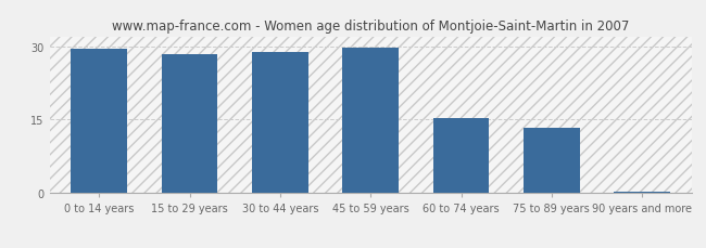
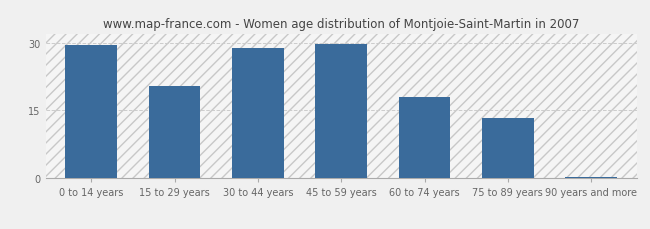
15 to 29 years: 28.3 -> 20.5
60 to 74 years: 15.4 -> 18.0
